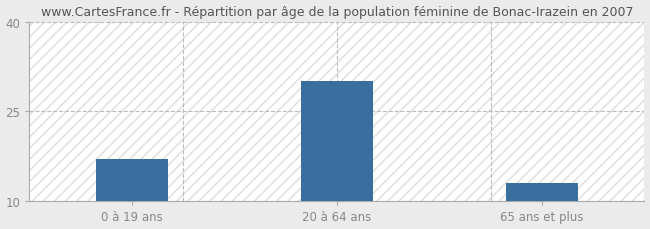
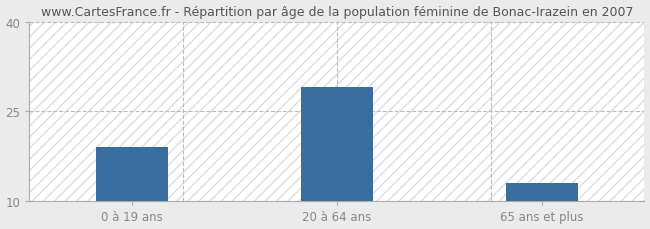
0 à 19 ans: 17 -> 19
20 à 64 ans: 30 -> 29
